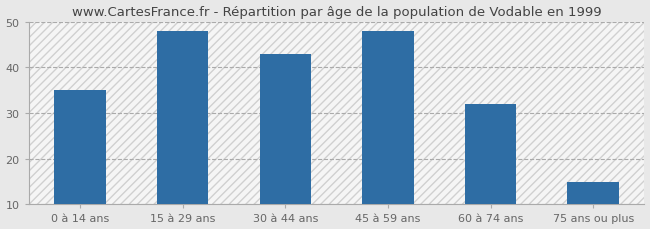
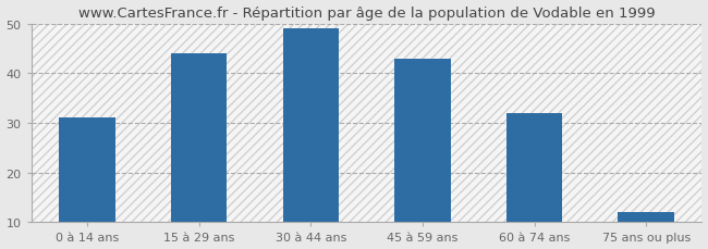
0 à 14 ans: 35 -> 31
15 à 29 ans: 48 -> 44
30 à 44 ans: 43 -> 49
45 à 59 ans: 48 -> 43
75 ans ou plus: 15 -> 12
